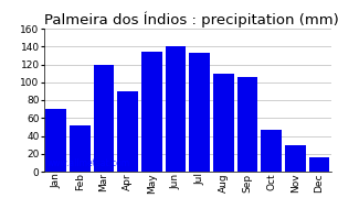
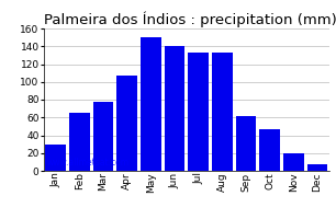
Jan: 70 -> 30
Feb: 52 -> 65
Mar: 120 -> 77
Apr: 90 -> 107
May: 134 -> 150
Aug: 110 -> 133
Sep: 106 -> 61
Nov: 30 -> 20
Dec: 16 -> 8
